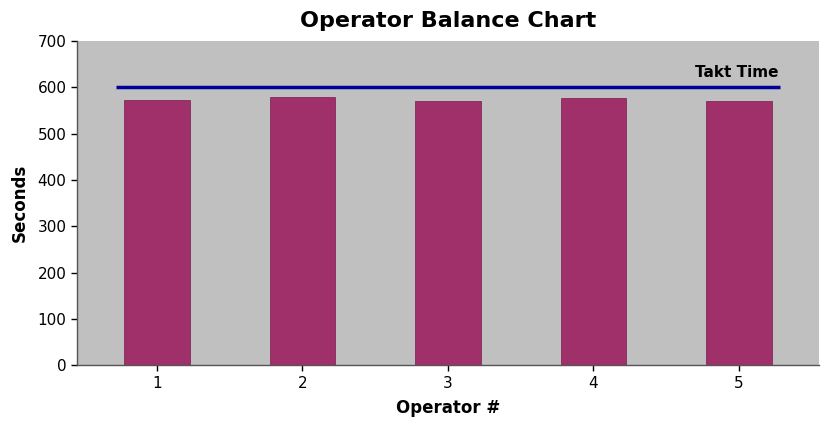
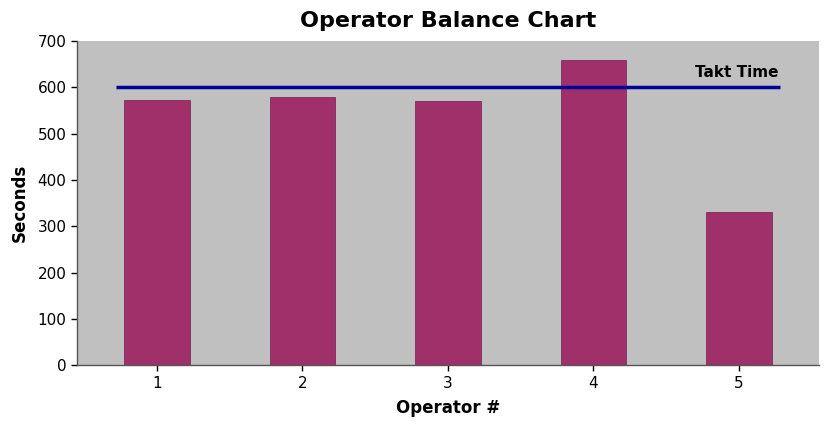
4: 577 -> 660
5: 571 -> 330
